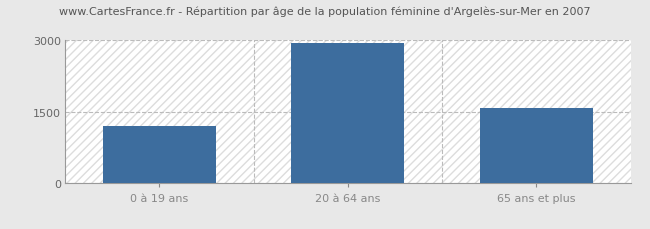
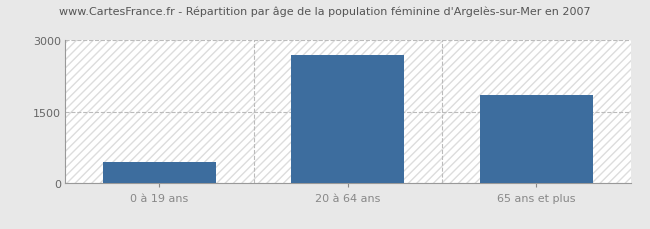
0 à 19 ans: 1200 -> 450
20 à 64 ans: 2950 -> 2700
65 ans et plus: 1570 -> 1850
